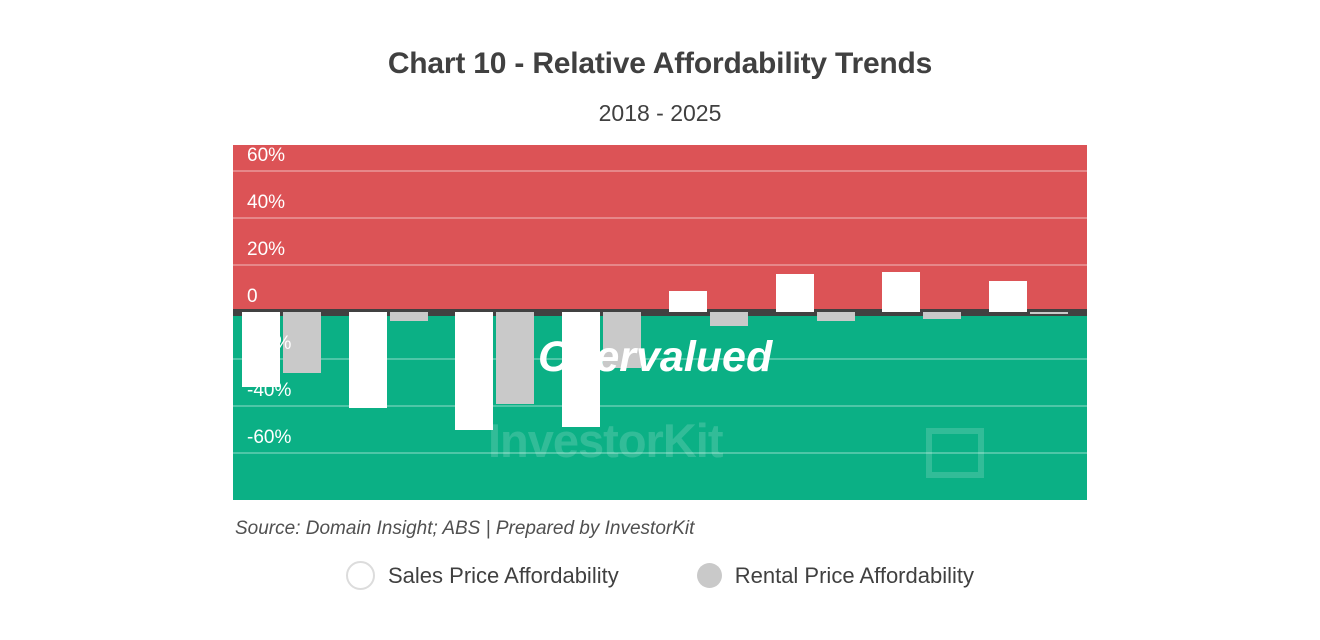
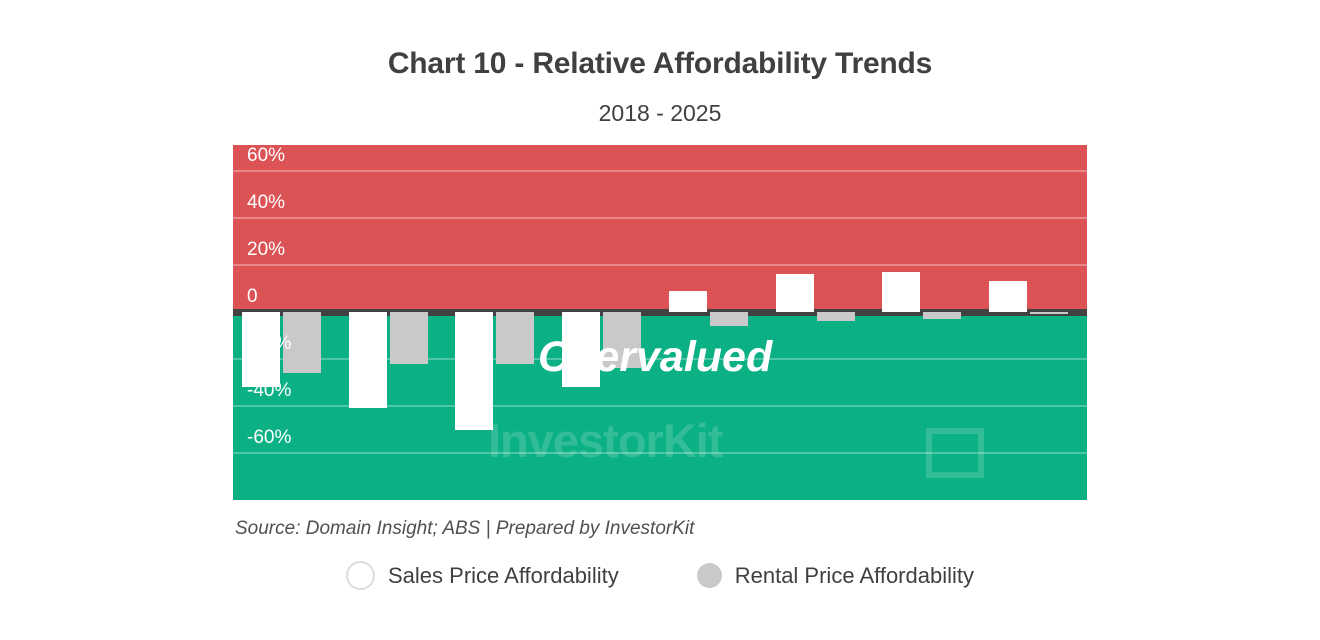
Rental Price Affordability/2019: -4% -> -22%
Rental Price Affordability/2020: -39% -> -22%
Sales Price Affordability/2021: -49% -> -32%
